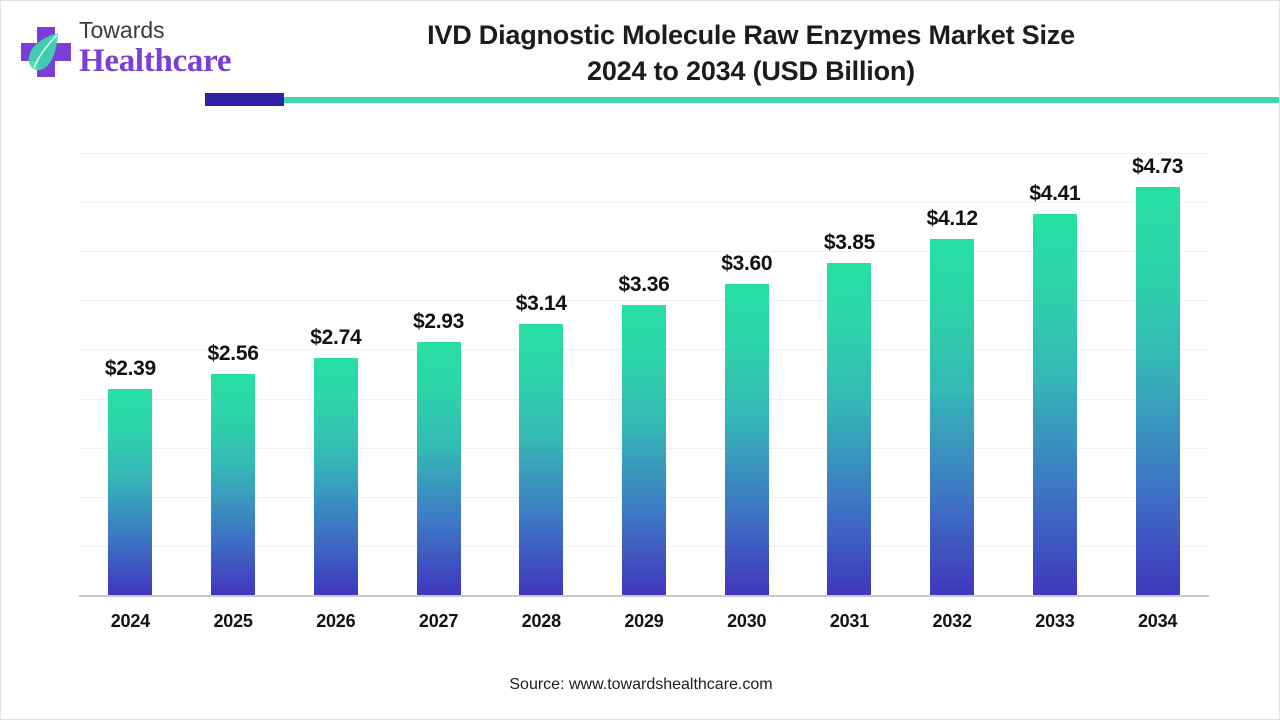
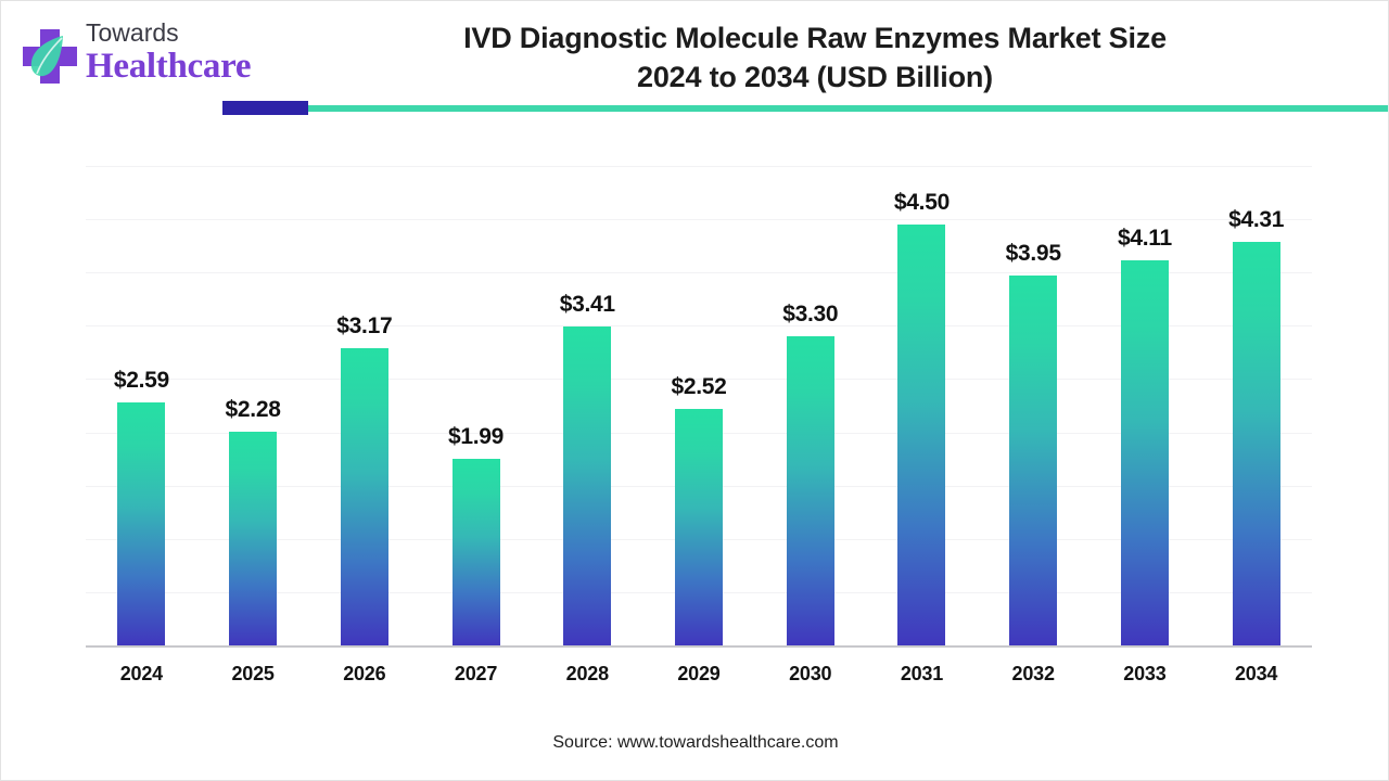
2024: $2.39 -> $2.59
2025: $2.56 -> $2.28
2026: $2.74 -> $3.17
2027: $2.93 -> $1.99
2028: $3.14 -> $3.41
2029: $3.36 -> $2.52
2030: $3.60 -> $3.30
2031: $3.85 -> $4.50
2032: $4.12 -> $3.95
2033: $4.41 -> $4.11
2034: $4.73 -> $4.31
